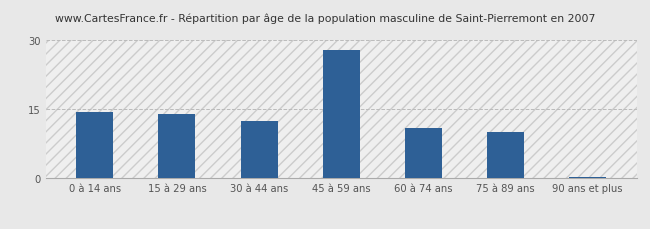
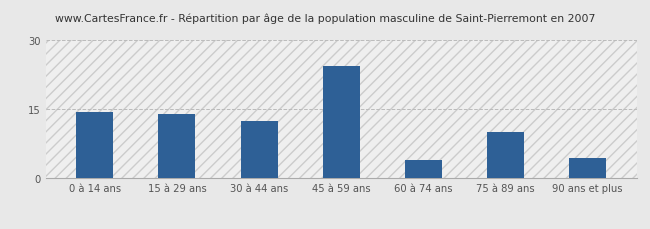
45 à 59 ans: 28.0 -> 24.5
60 à 74 ans: 11.0 -> 4.0
90 ans et plus: 0.4 -> 4.5
